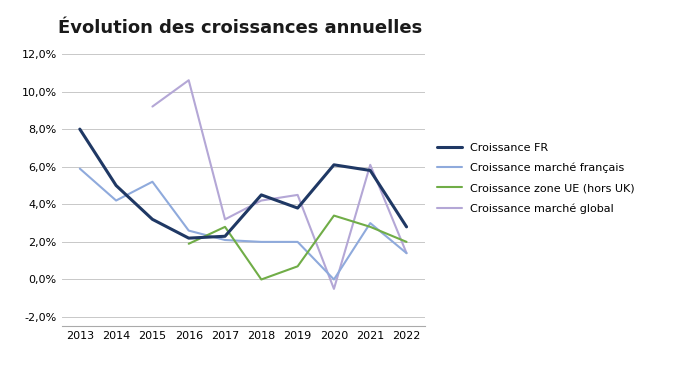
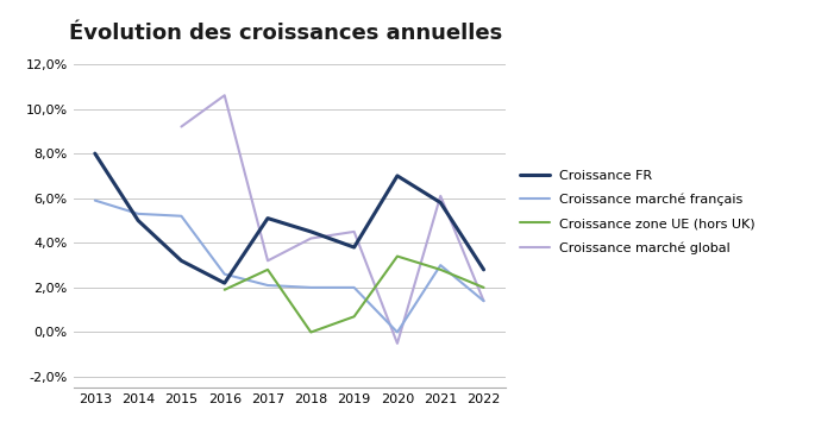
Croissance marché français/2014: 4,2% -> 5,3%
Croissance FR/2017: 2,3% -> 5,1%
Croissance FR/2020: 6,1% -> 7,0%
